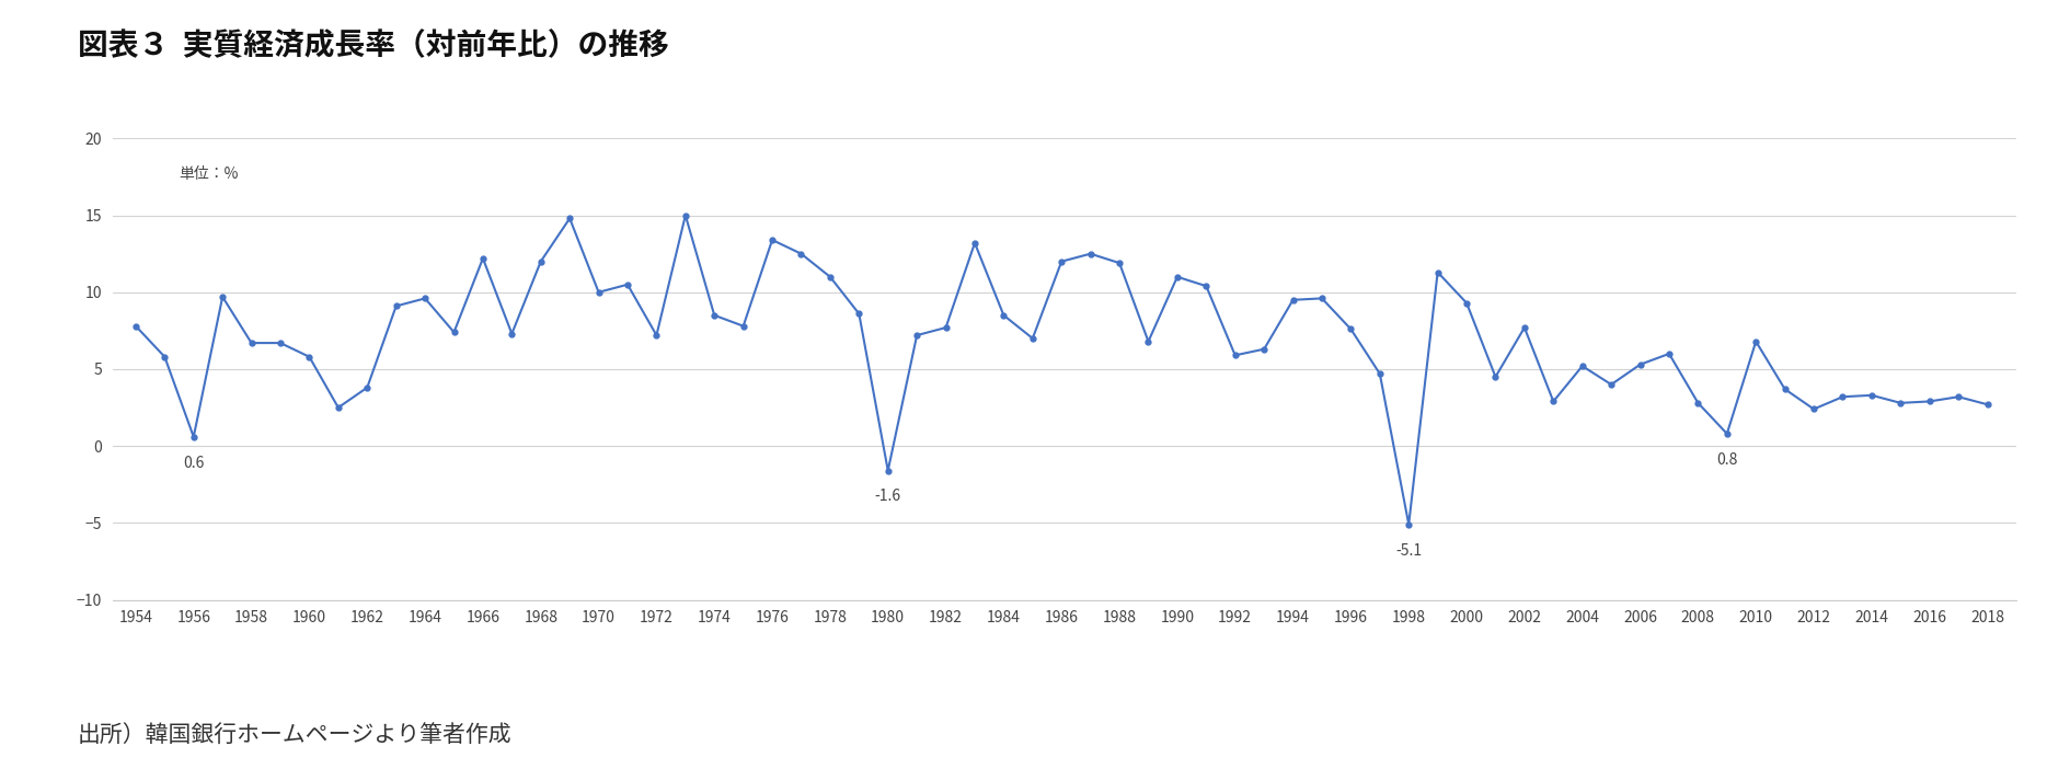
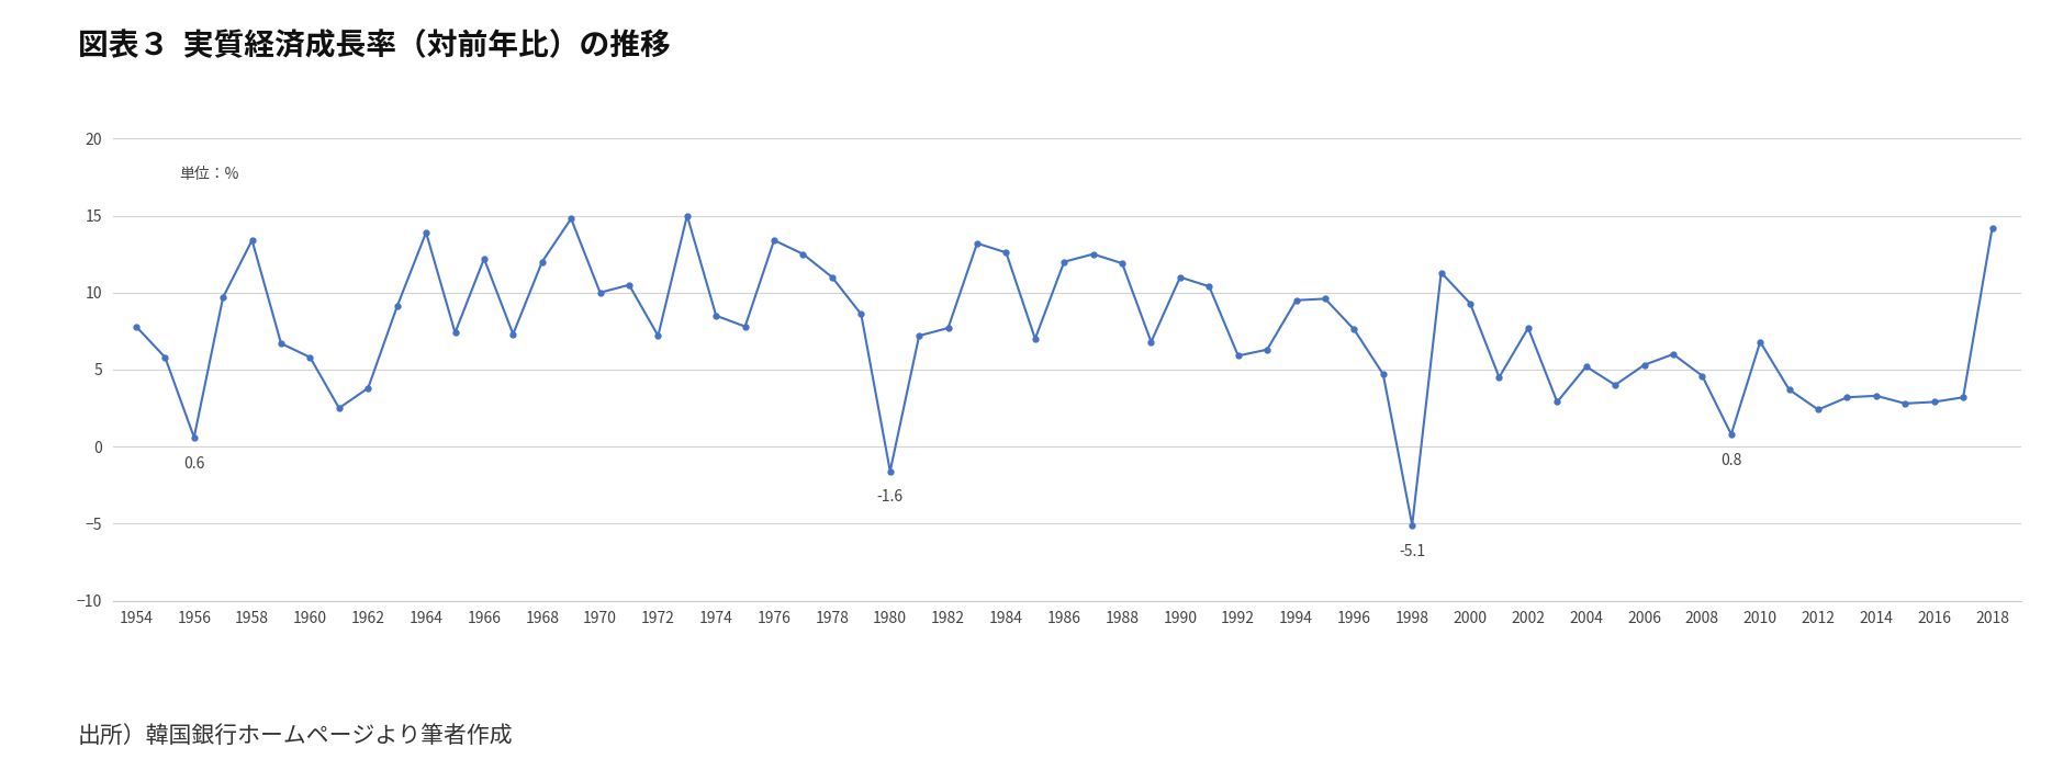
1958: 6.7 -> 13.4
1964: 9.6 -> 13.9
1984: 8.5 -> 12.6
2008: 2.8 -> 4.6
2018: 2.7 -> 14.2
